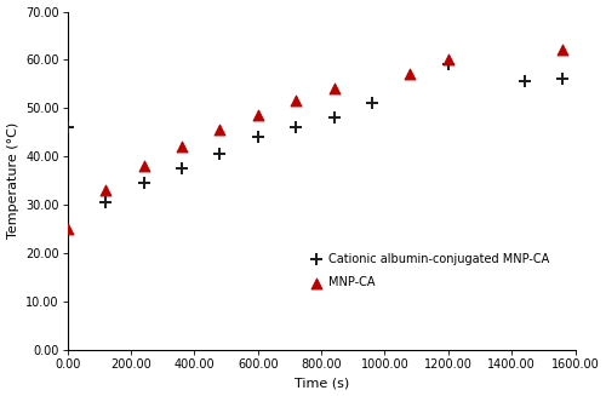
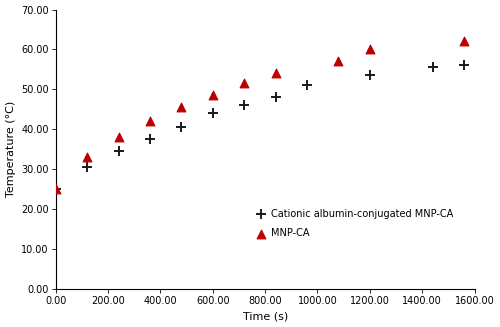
Cationic albumin-conjugated MNP-CA/0.00: 46.0 -> 25.0
Cationic albumin-conjugated MNP-CA/1200.00: 59.0 -> 53.5
